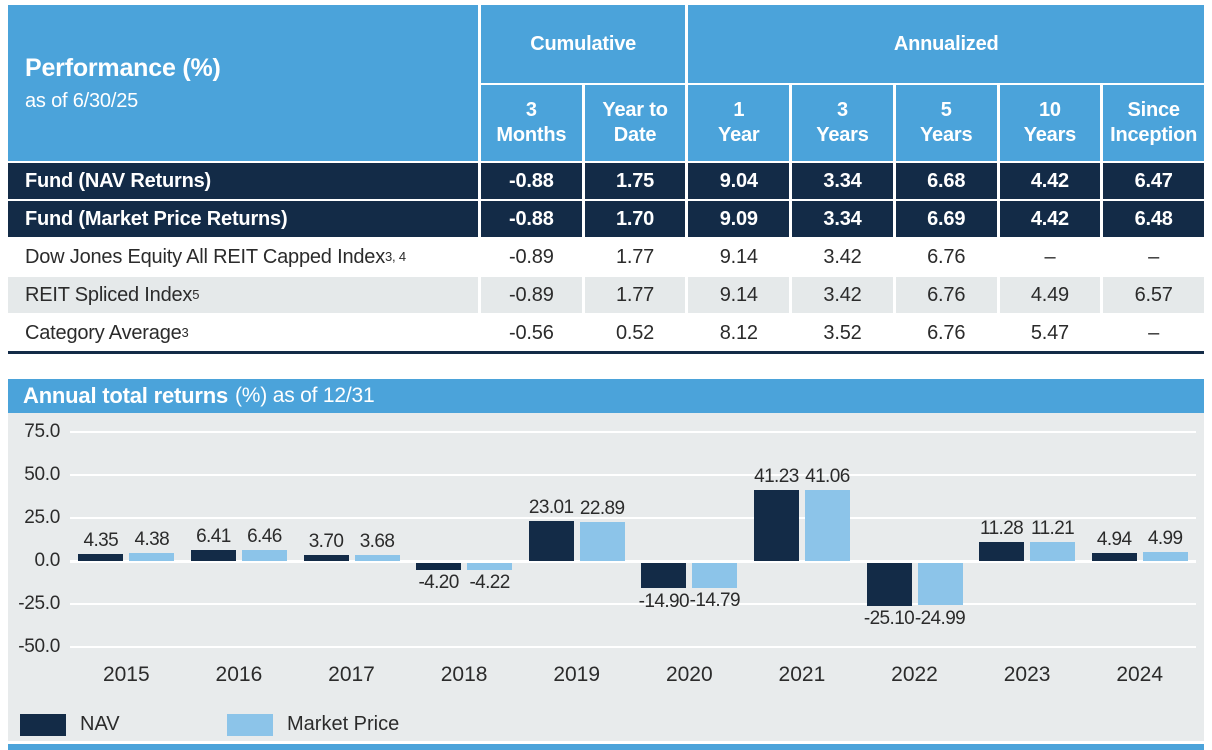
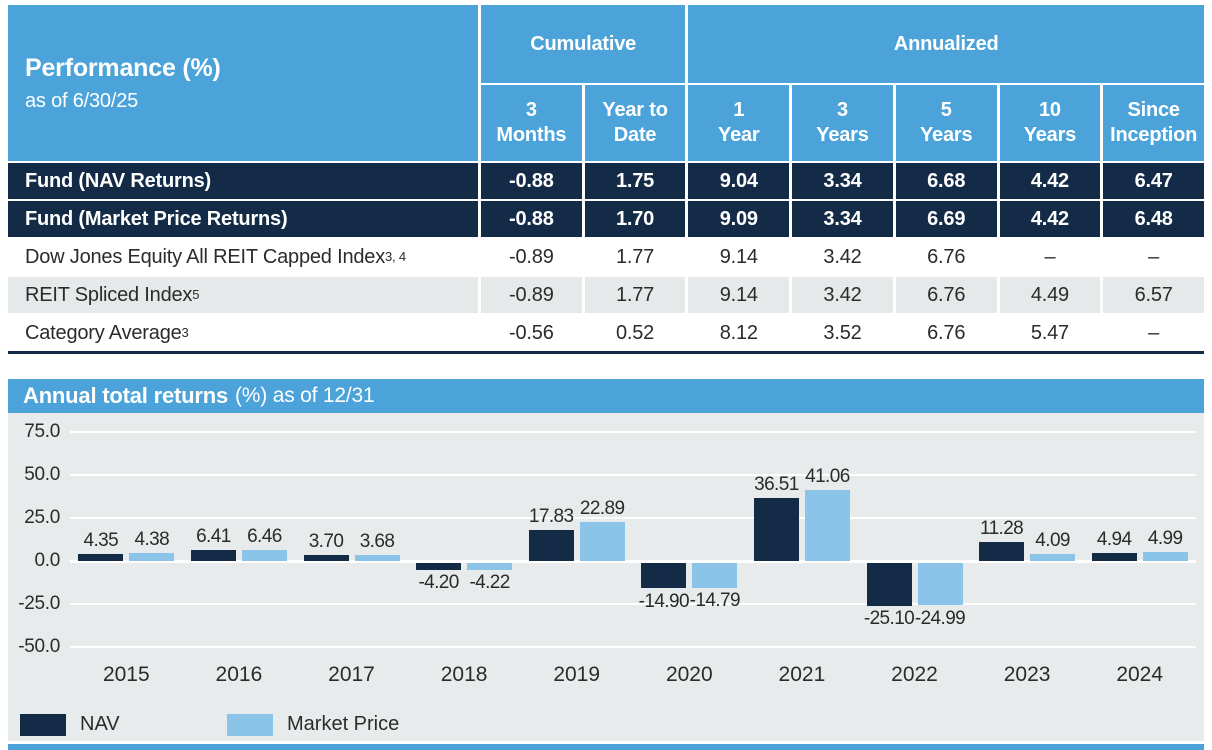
NAV/2019: 23.01 -> 17.83
NAV/2021: 41.23 -> 36.51
Market Price/2023: 11.21 -> 4.09
